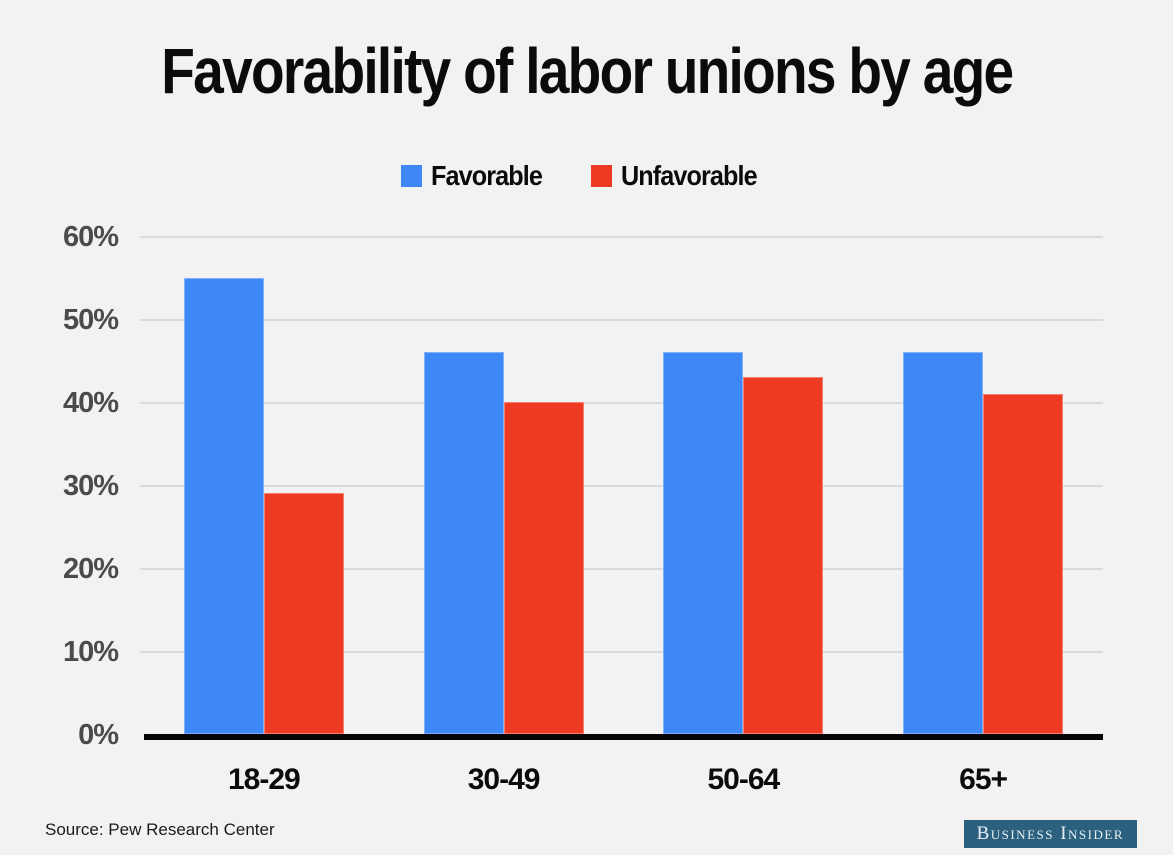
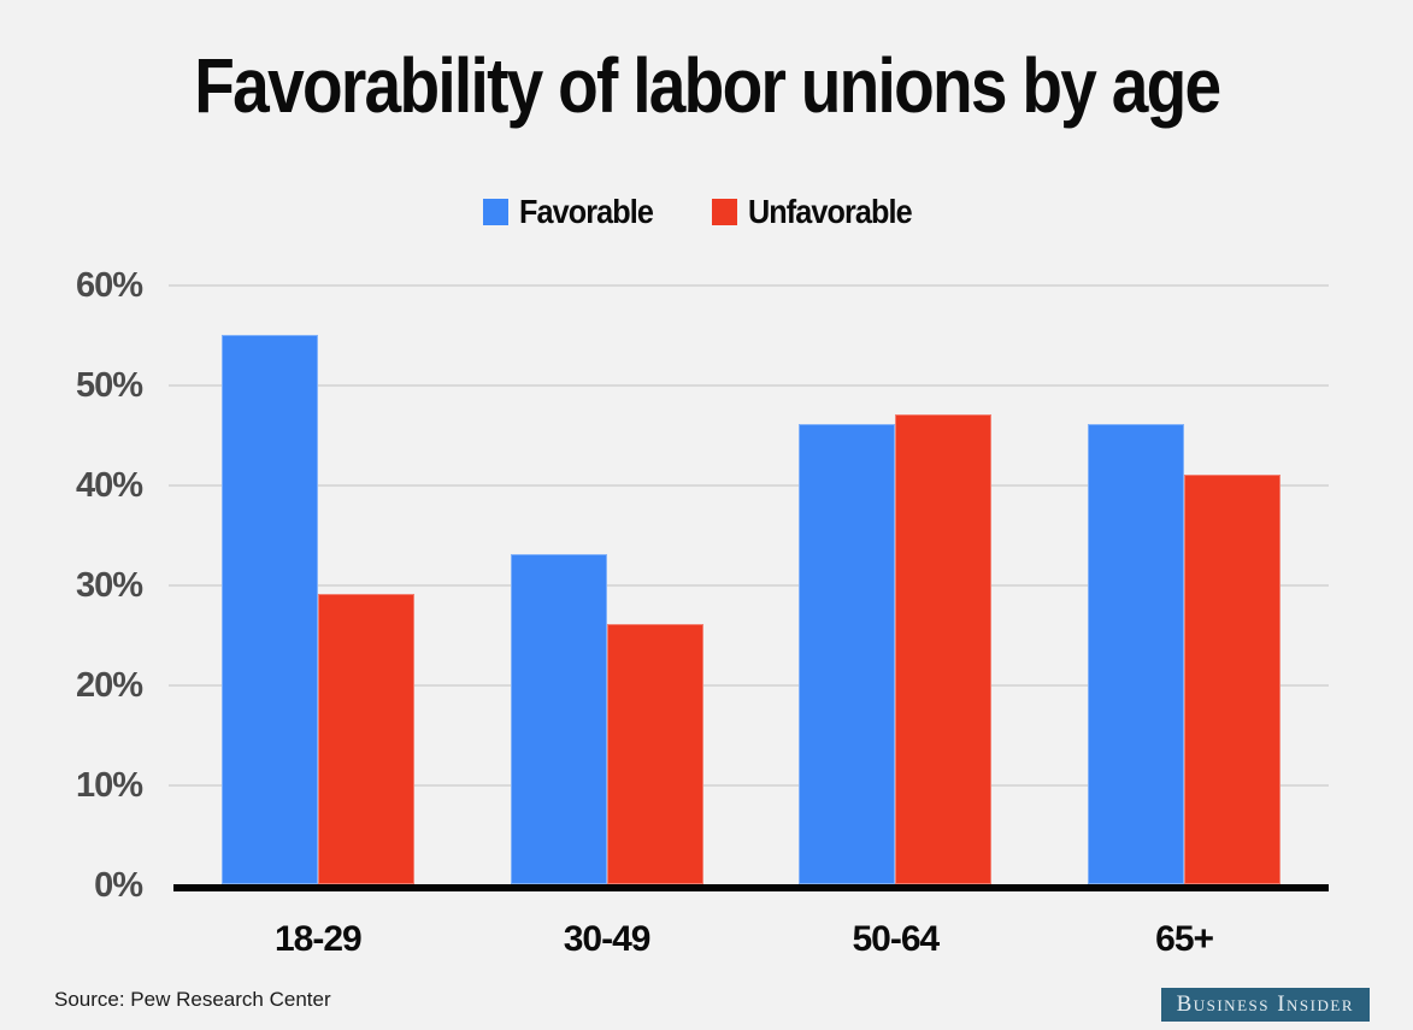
Favorable/30-49: 46% -> 33%
Unfavorable/30-49: 40% -> 26%
Unfavorable/50-64: 43% -> 47%
